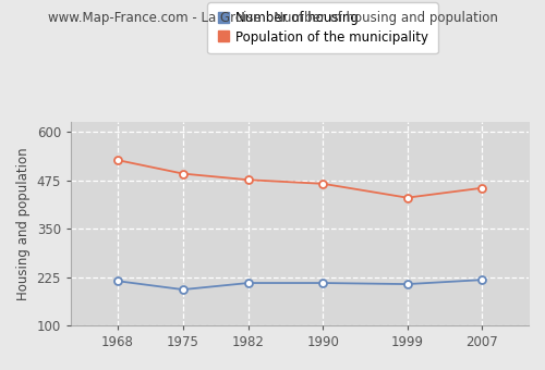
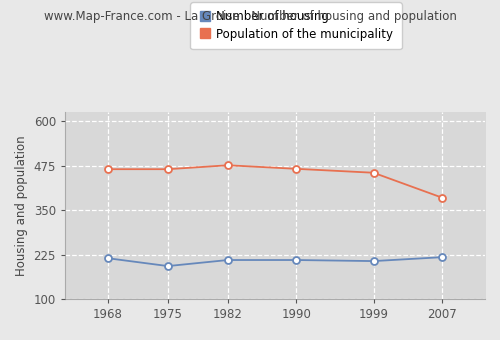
Population of the municipality/1968: 527 -> 465
Population of the municipality/1975: 492 -> 465
Population of the municipality/1999: 430 -> 455
Population of the municipality/2007: 455 -> 385
